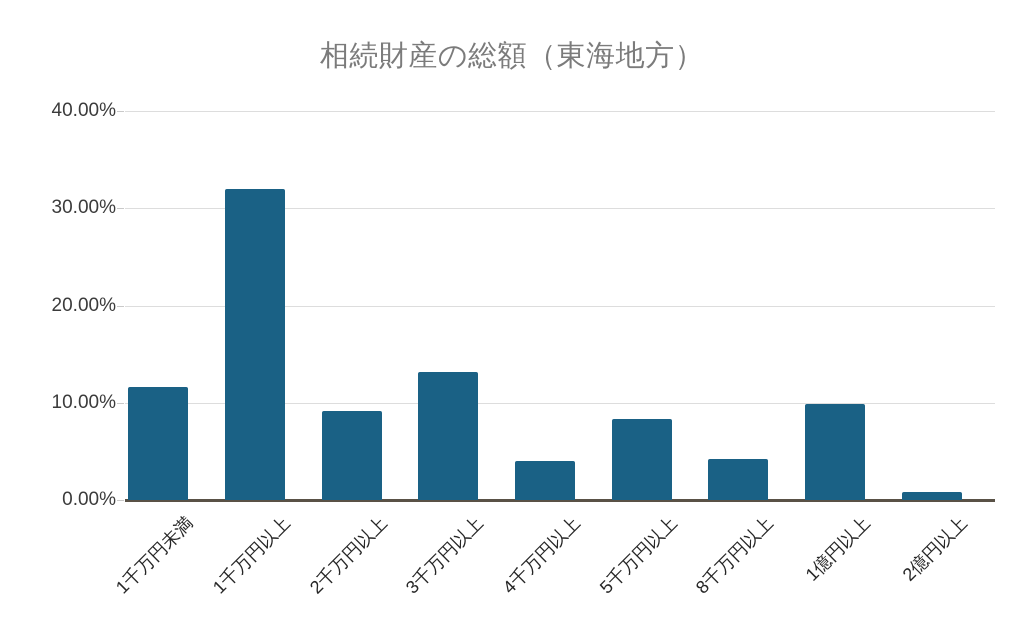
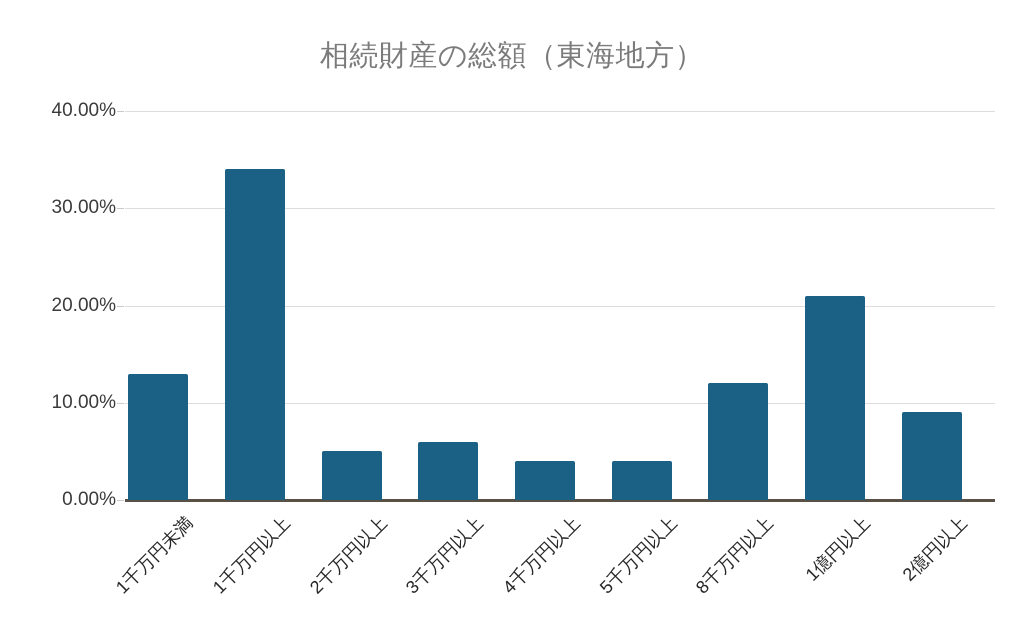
1千万円未満: 12% -> 13%
1千万円以上: 32% -> 34%
2千万円以上: 9% -> 5%
3千万円以上: 13% -> 6%
5千万円以上: 8% -> 4%
8千万円以上: 4% -> 12%
1億円以上: 10% -> 21%
2億円以上: 1% -> 9%
